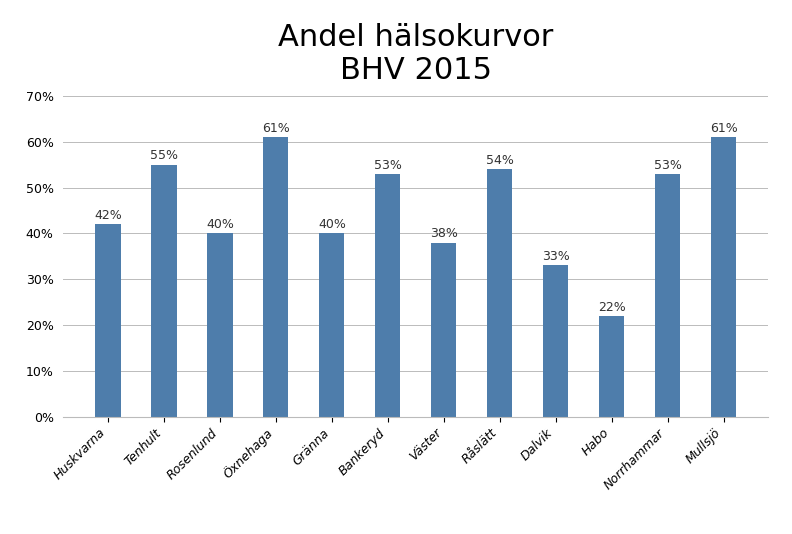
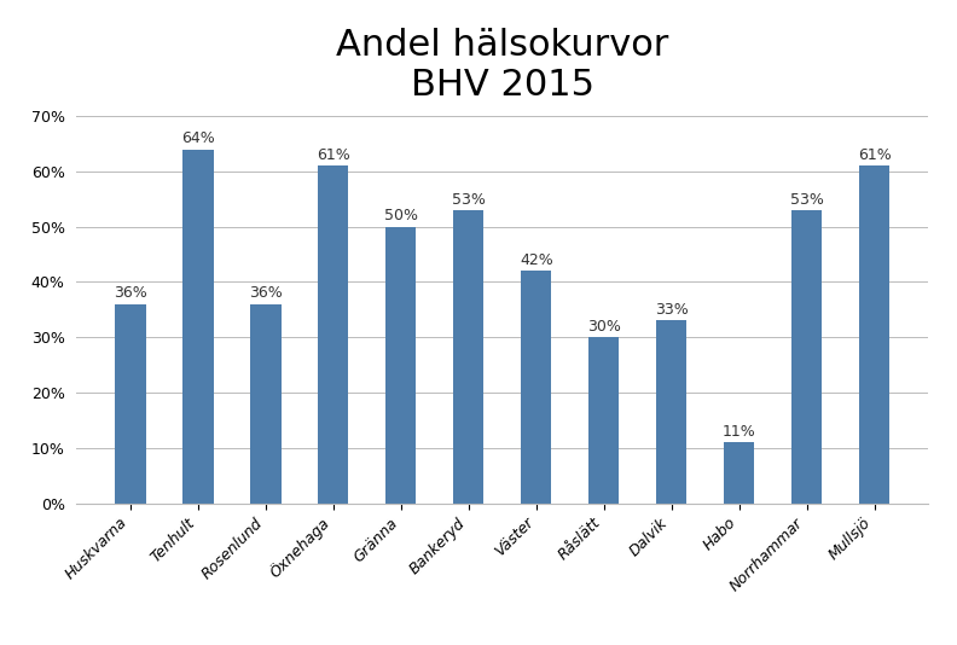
Huskvarna: 42% -> 36%
Tenhult: 55% -> 64%
Rosenlund: 40% -> 36%
Gränna: 40% -> 50%
Väster: 38% -> 42%
Råslätt: 54% -> 30%
Habo: 22% -> 11%
